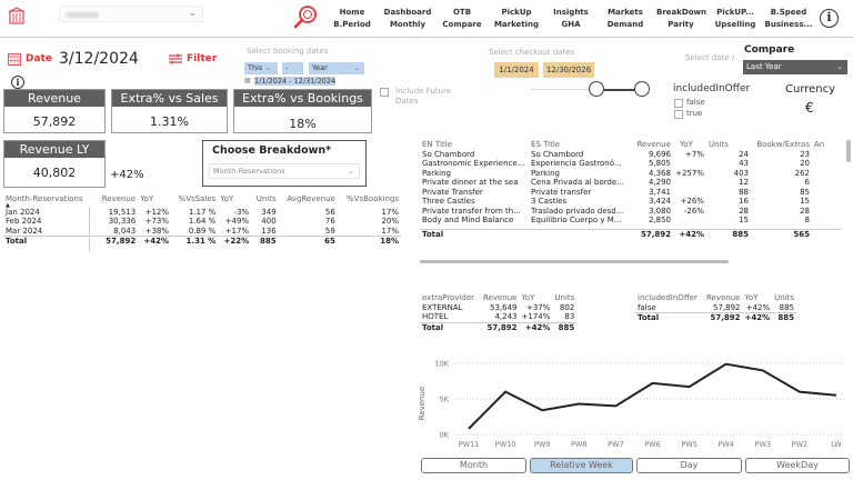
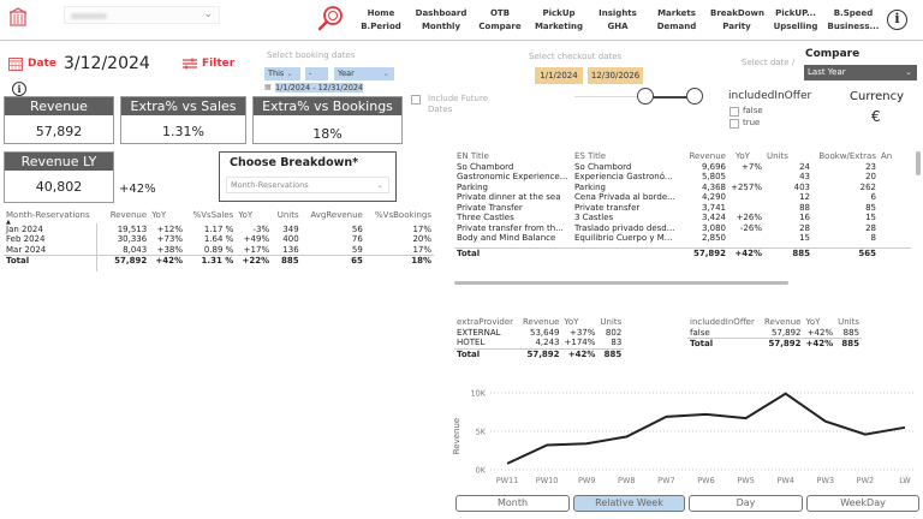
PW10: 6K -> 3K
PW7: 4K -> 7K
PW3: 9K -> 6K
PW2: 6K -> 5K
